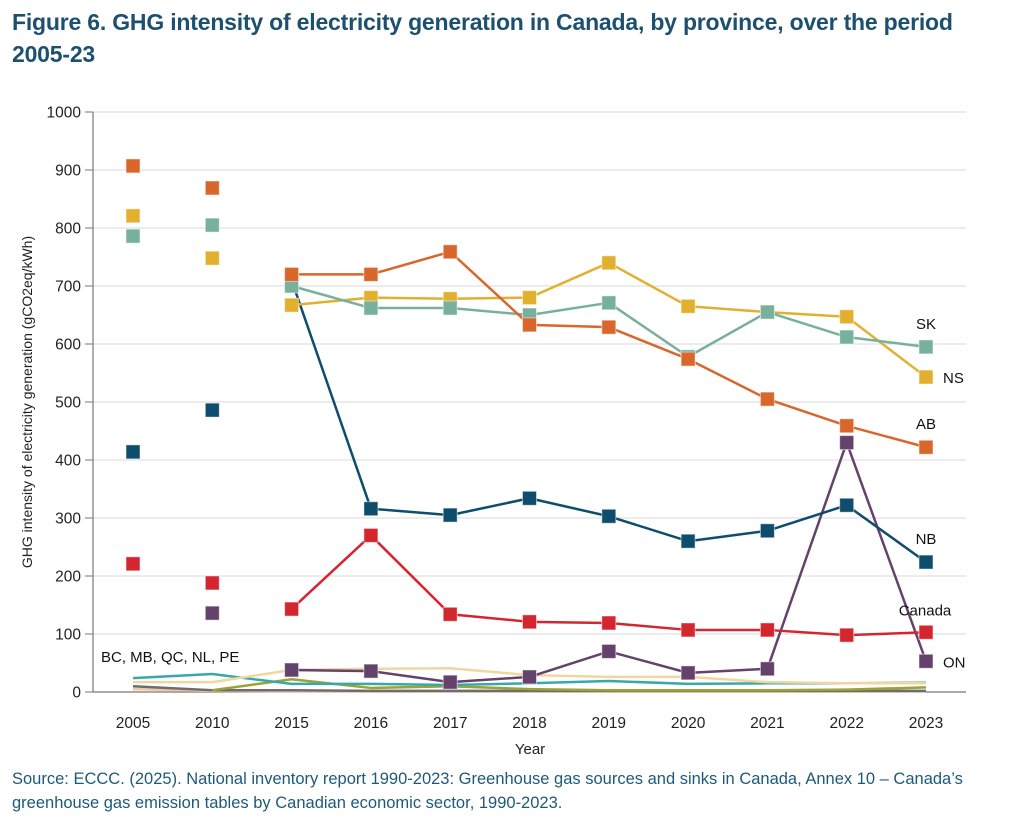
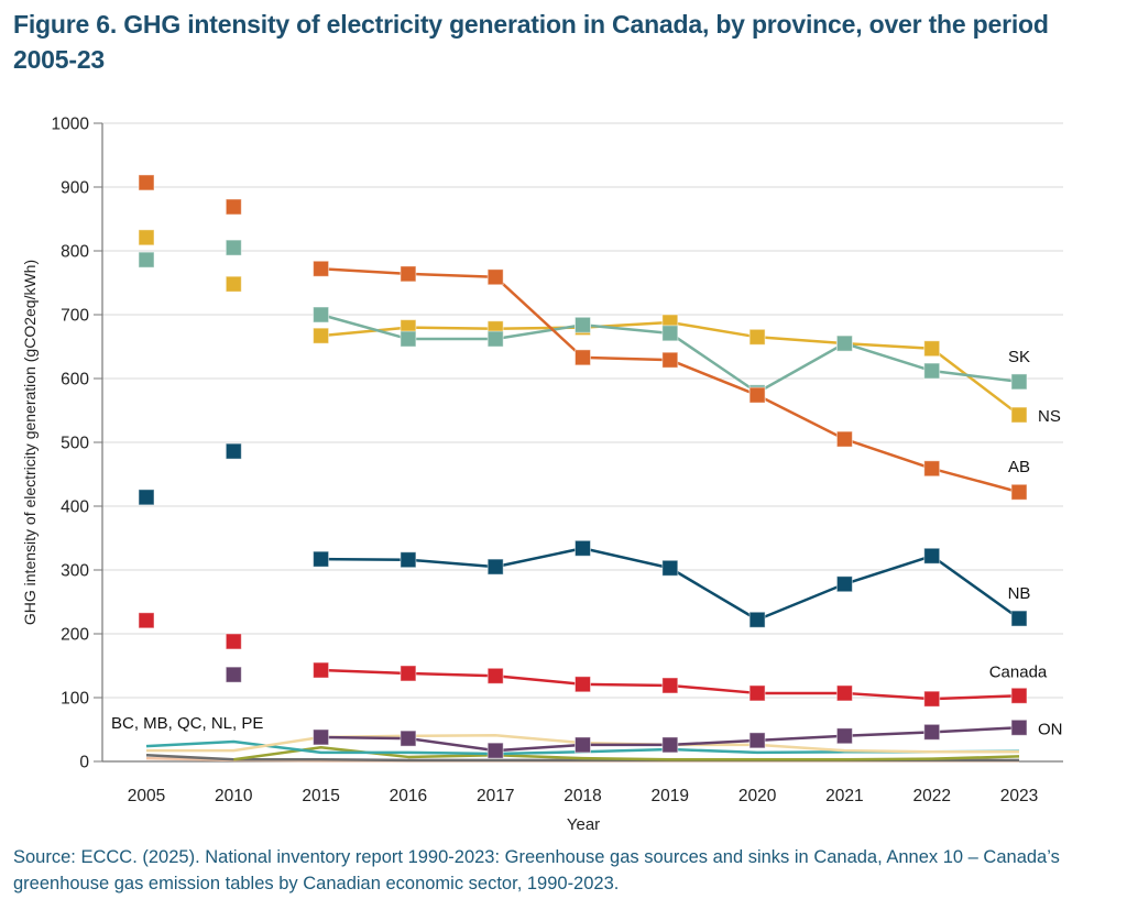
AB/2015: 720 -> 770
NB/2015: 710 -> 320
AB/2016: 720 -> 760
Canada/2016: 270 -> 140
SK/2018: 650 -> 680
NS/2019: 740 -> 690
ON/2019: 70 -> 30
NB/2020: 260 -> 220
ON/2022: 430 -> 50
